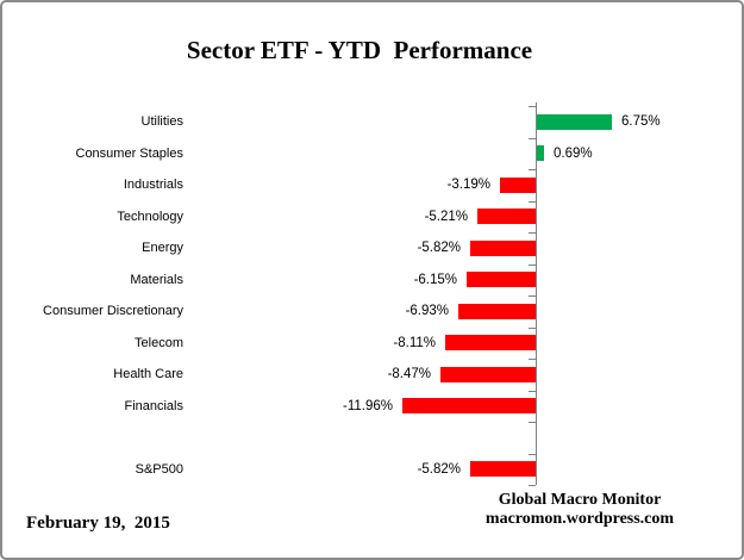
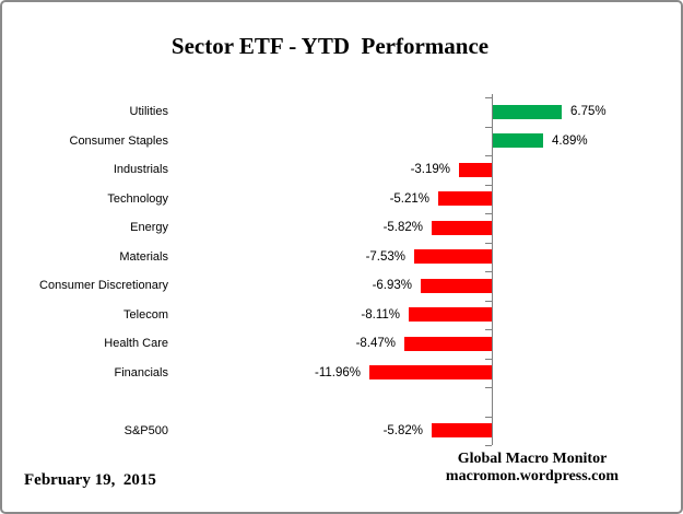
Consumer Staples: 0.69% -> 4.89%
Materials: -6.15% -> -7.53%
